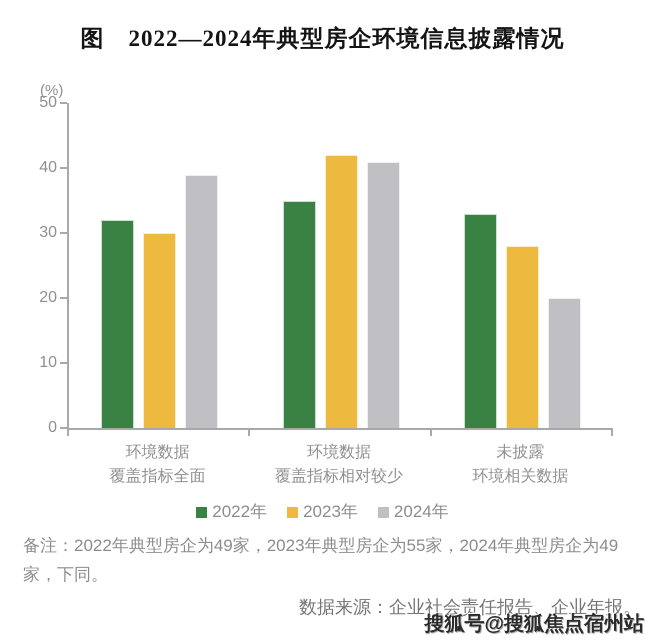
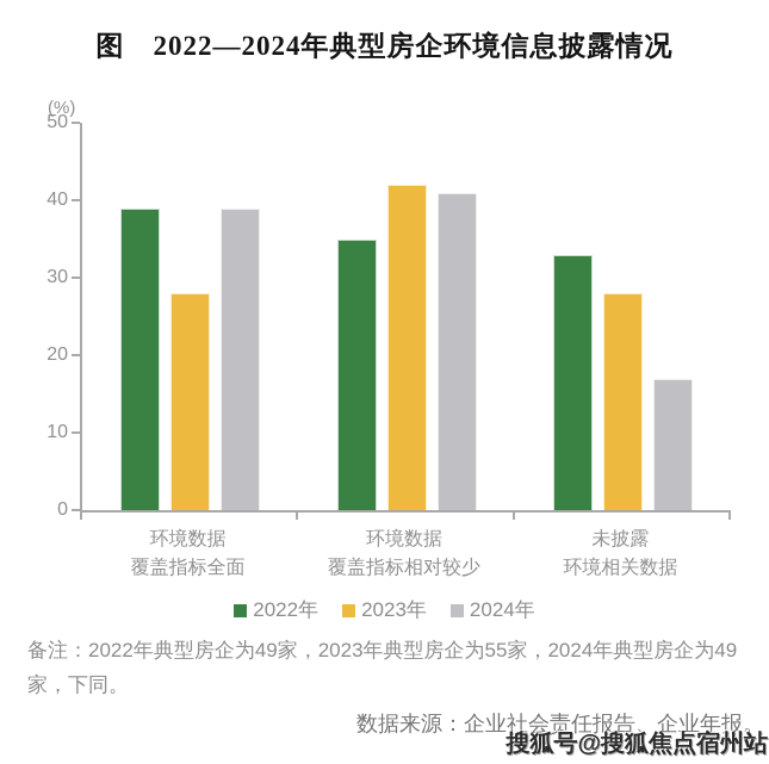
2022年/环境数据 覆盖指标全面: 32 -> 39
2023年/环境数据 覆盖指标全面: 30 -> 28
2024年/未披露 环境相关数据: 20 -> 17
